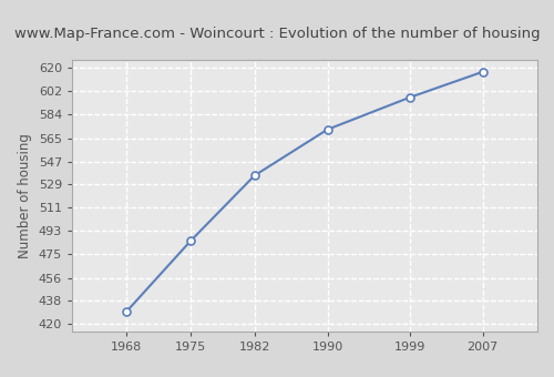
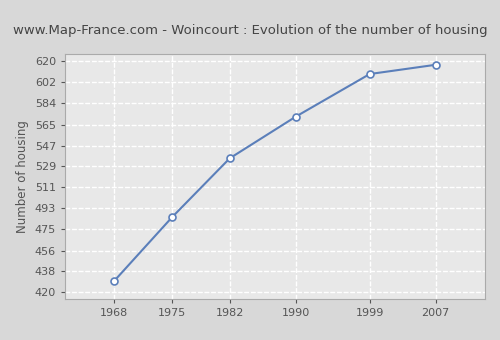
1999: 597 -> 609
